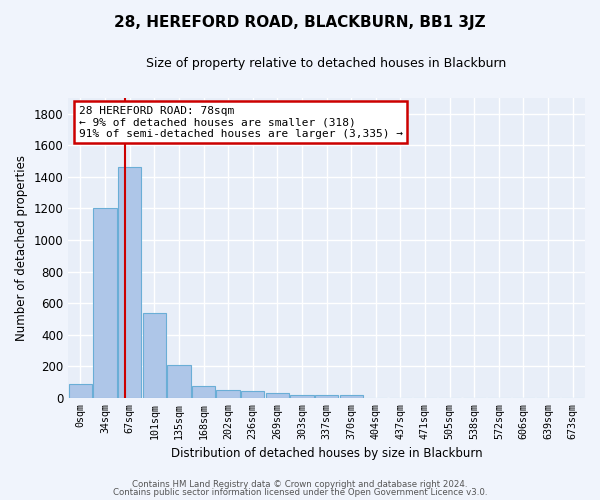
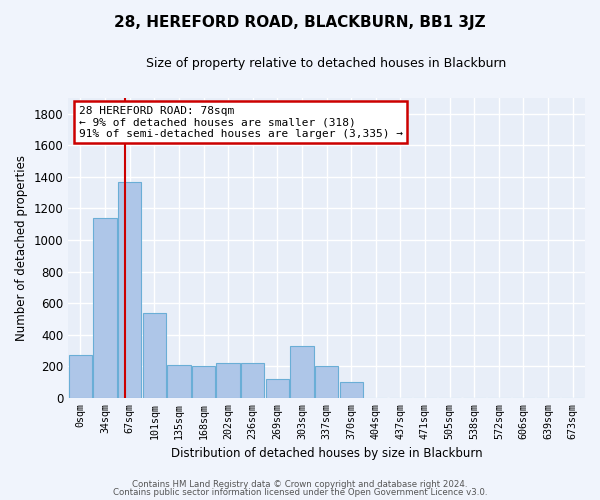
0sqm: 90 -> 270
34sqm: 1200 -> 1140
67sqm: 1460 -> 1370
168sqm: 70 -> 200
202sqm: 50 -> 220
236sqm: 40 -> 220
269sqm: 30 -> 120
303sqm: 20 -> 330
337sqm: 20 -> 200
370sqm: 20 -> 100
